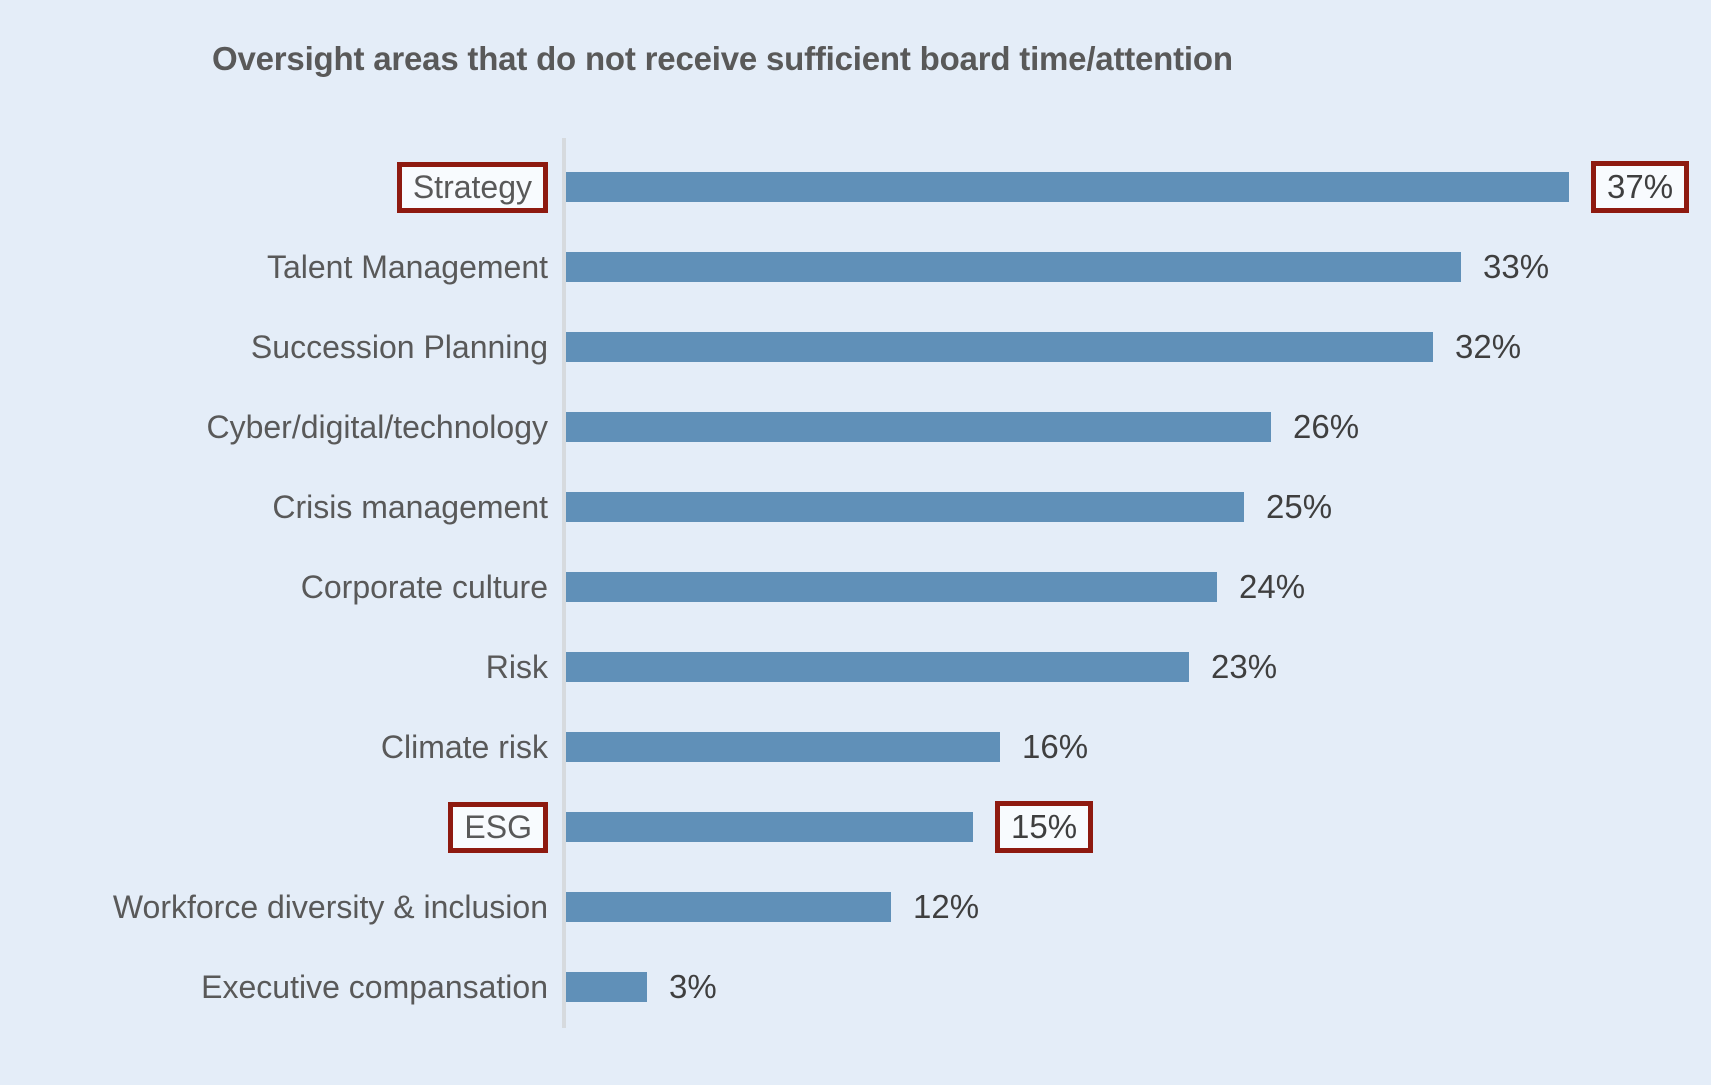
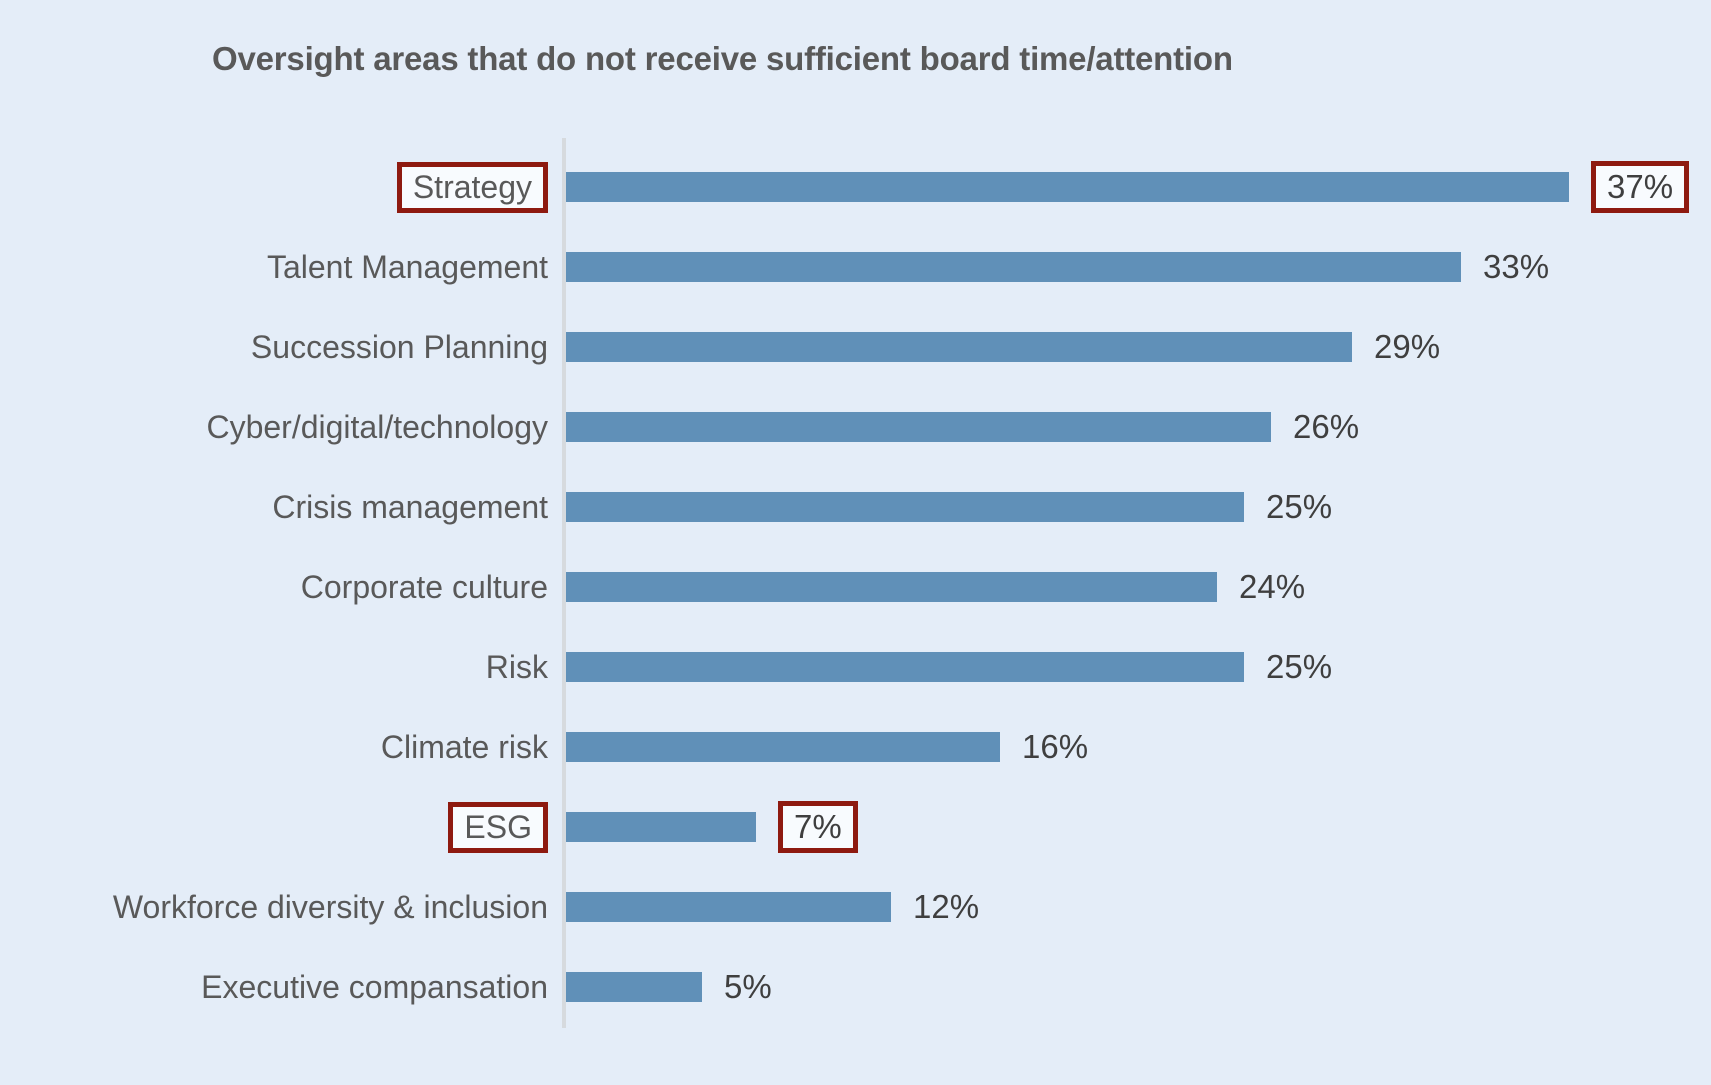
Succession Planning: 32% -> 29%
Risk: 23% -> 25%
ESG: 15% -> 7%
Executive compansation: 3% -> 5%
